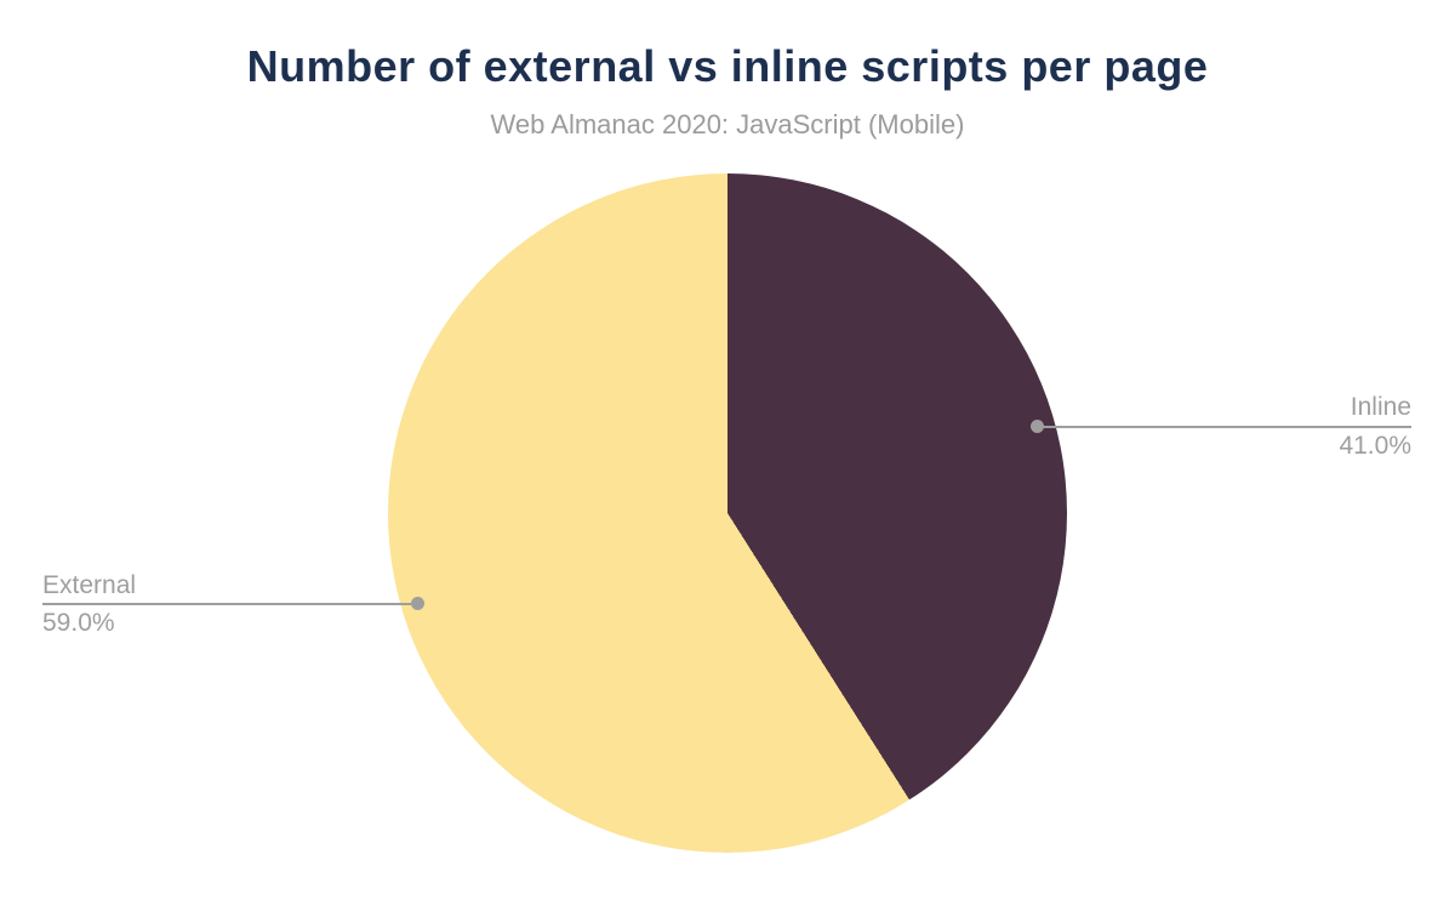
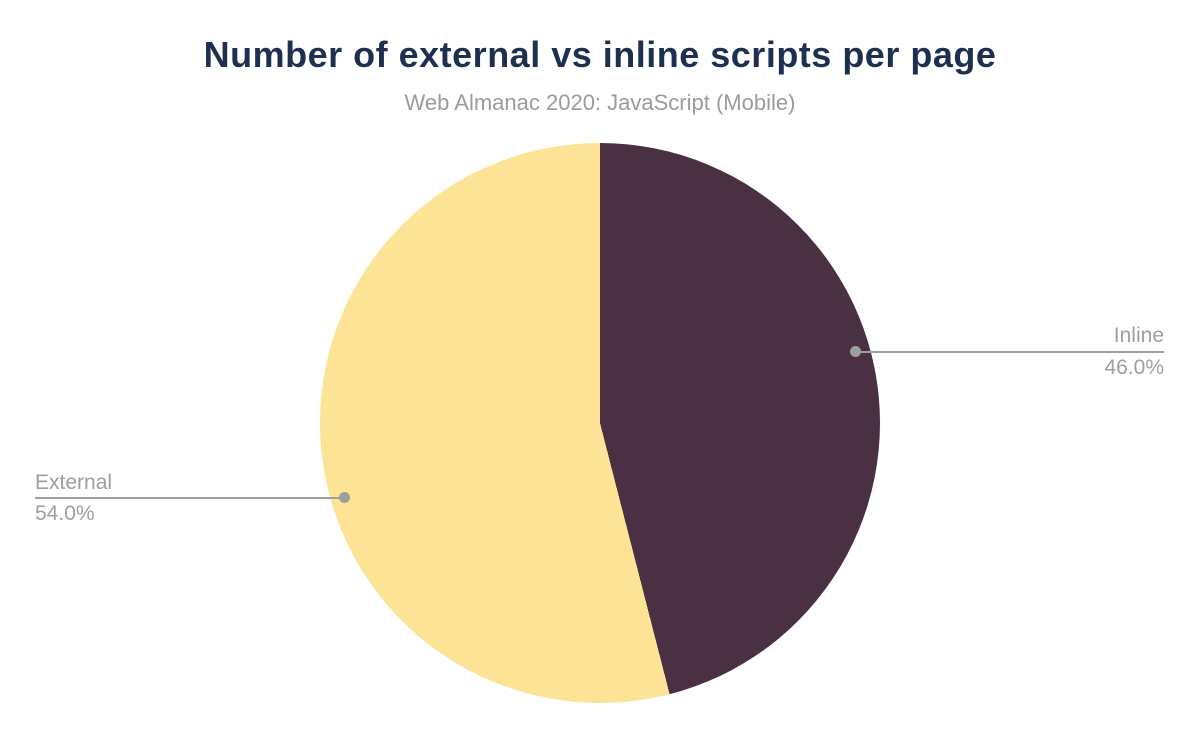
Inline: 41.0% -> 46.0%
External: 59.0% -> 54.0%
